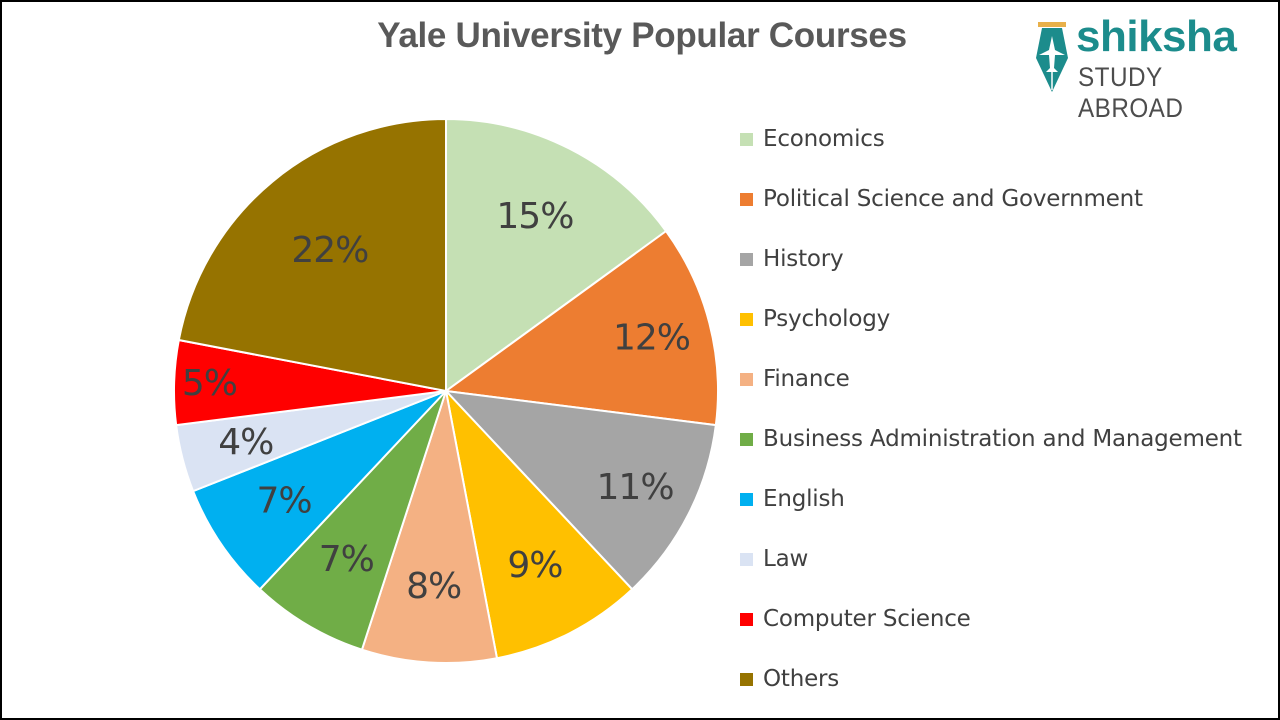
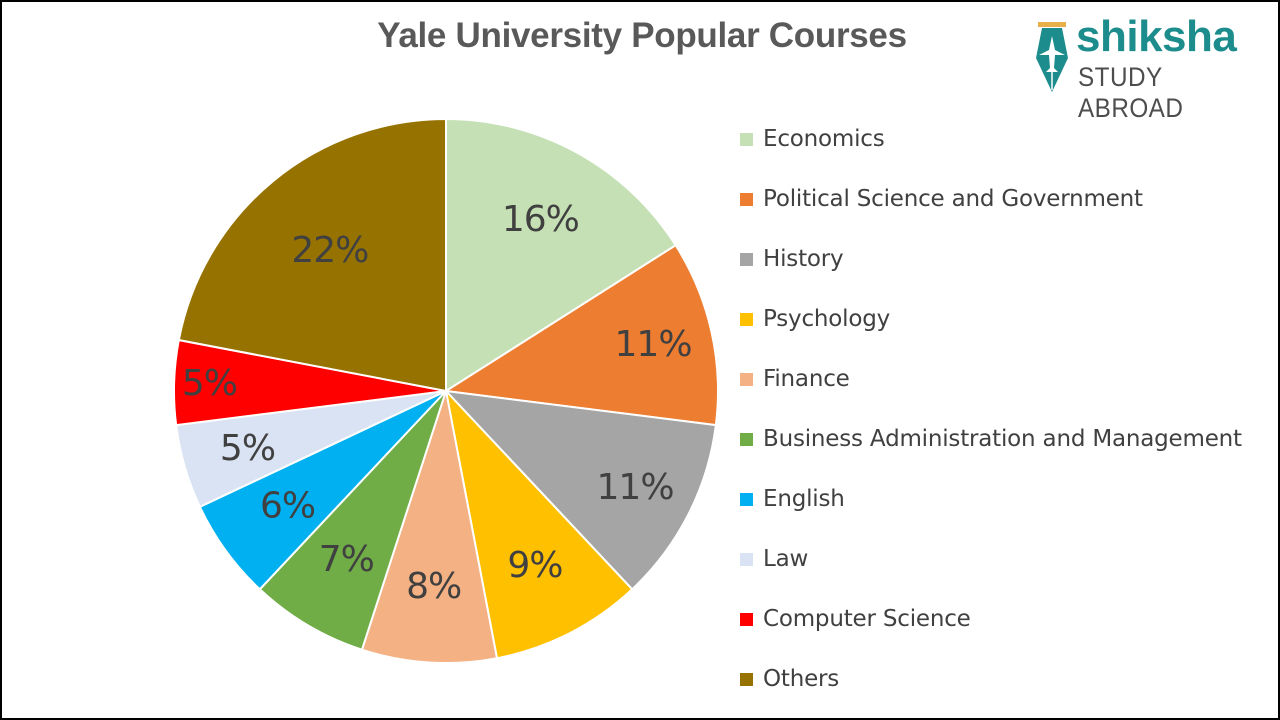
Economics: 15% -> 16%
Political Science and Government: 12% -> 11%
English: 7% -> 6%
Law: 4% -> 5%
